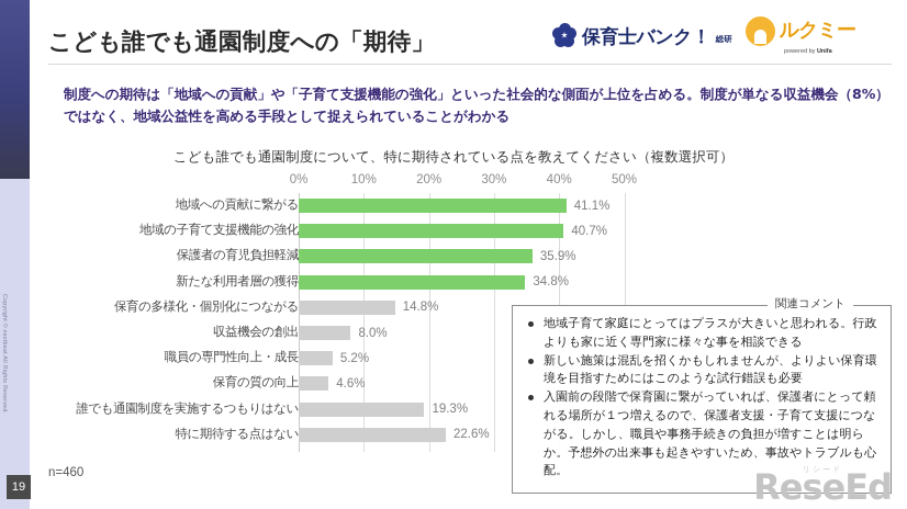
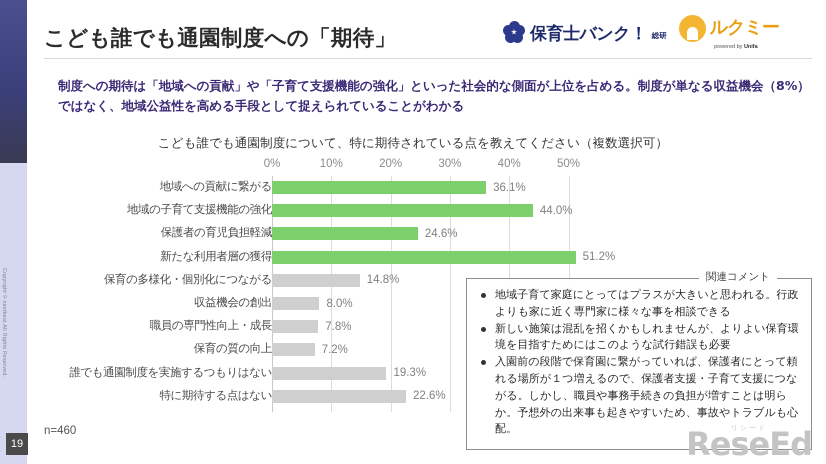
地域への貢献に繋がる: 41.1% -> 36.1%
地域の子育て支援機能の強化: 40.7% -> 44.0%
保護者の育児負担軽減: 35.9% -> 24.6%
新たな利用者層の獲得: 34.8% -> 51.2%
職員の専門性向上・成長: 5.2% -> 7.8%
保育の質の向上: 4.6% -> 7.2%
